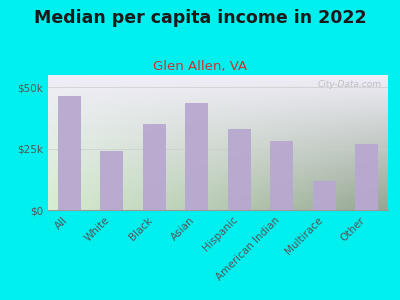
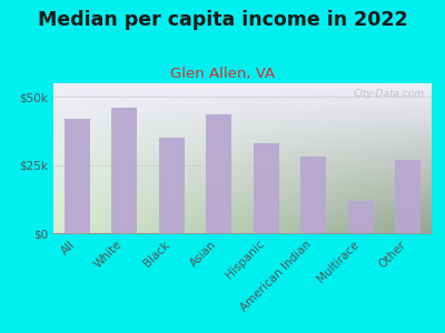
All: $46.5k -> $42.0k
White: $24.0k -> $46.0k
